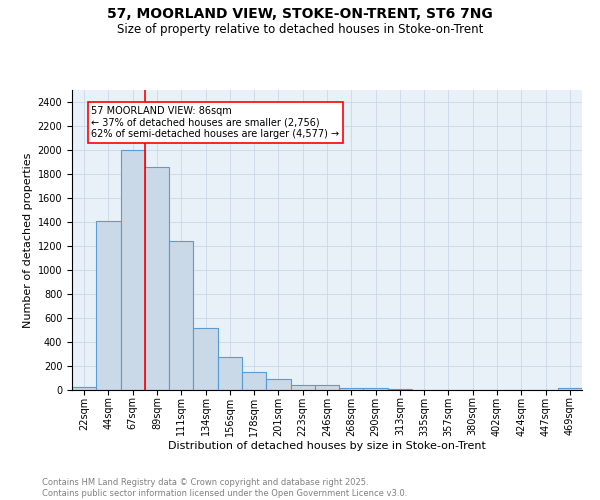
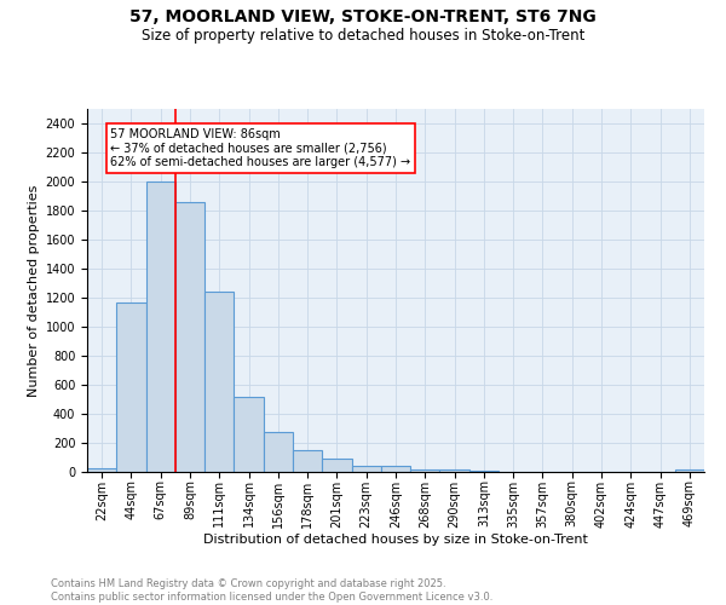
44sqm: 1410 -> 1170
